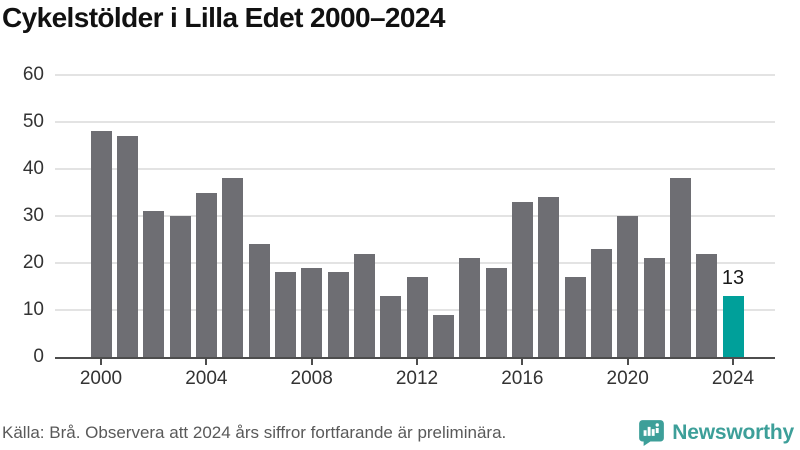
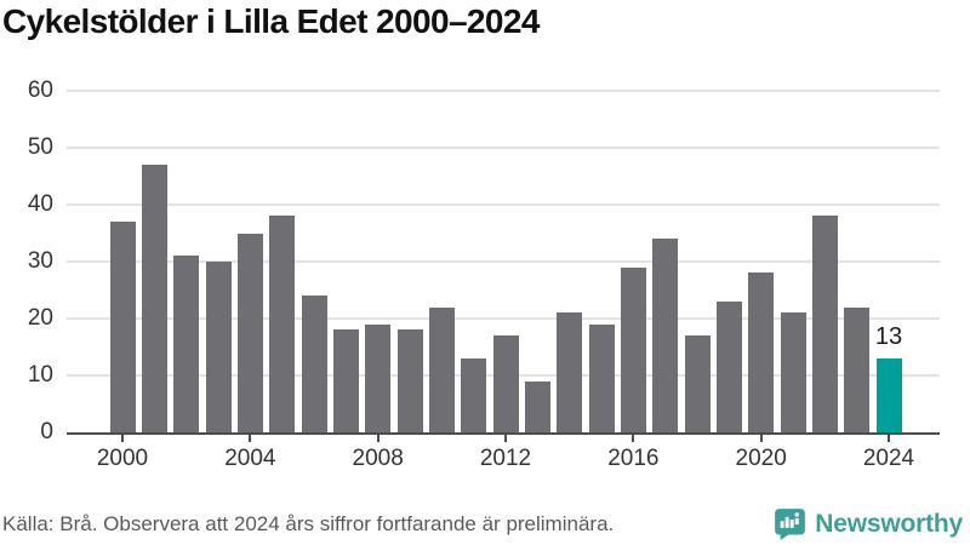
2000: 48 -> 37
2016: 33 -> 29
2020: 30 -> 28
